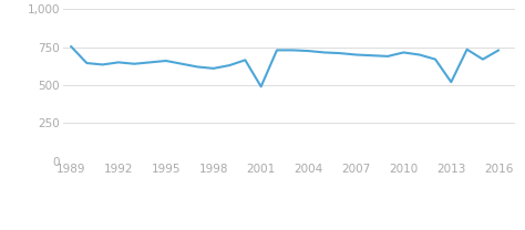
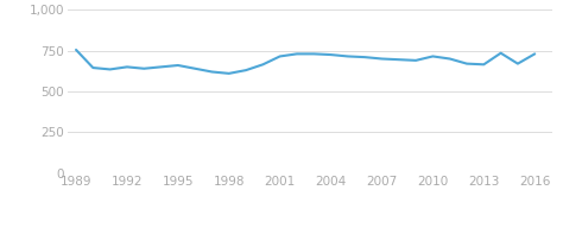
2001: 490 -> 720
2013: 520 -> 660
